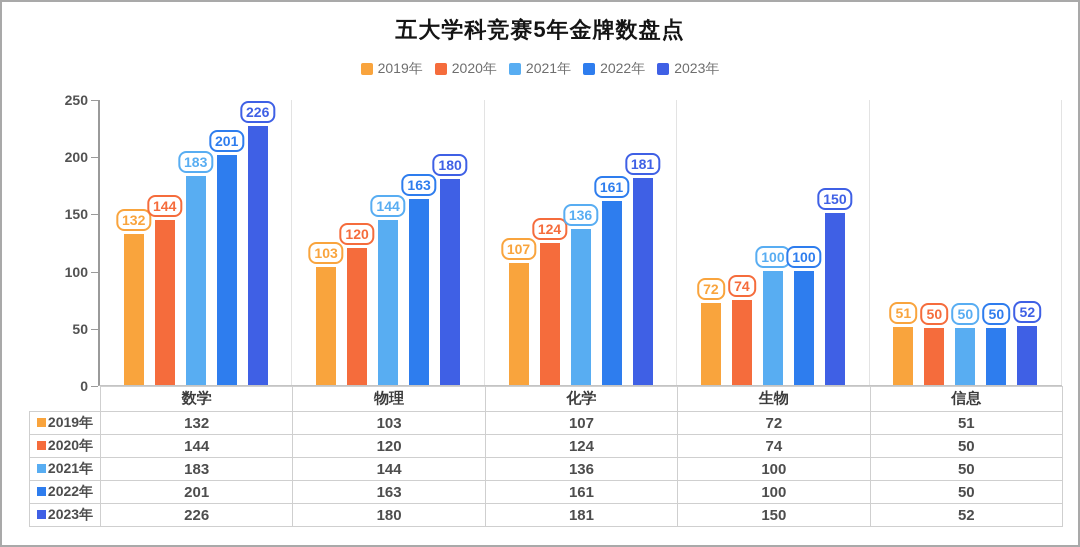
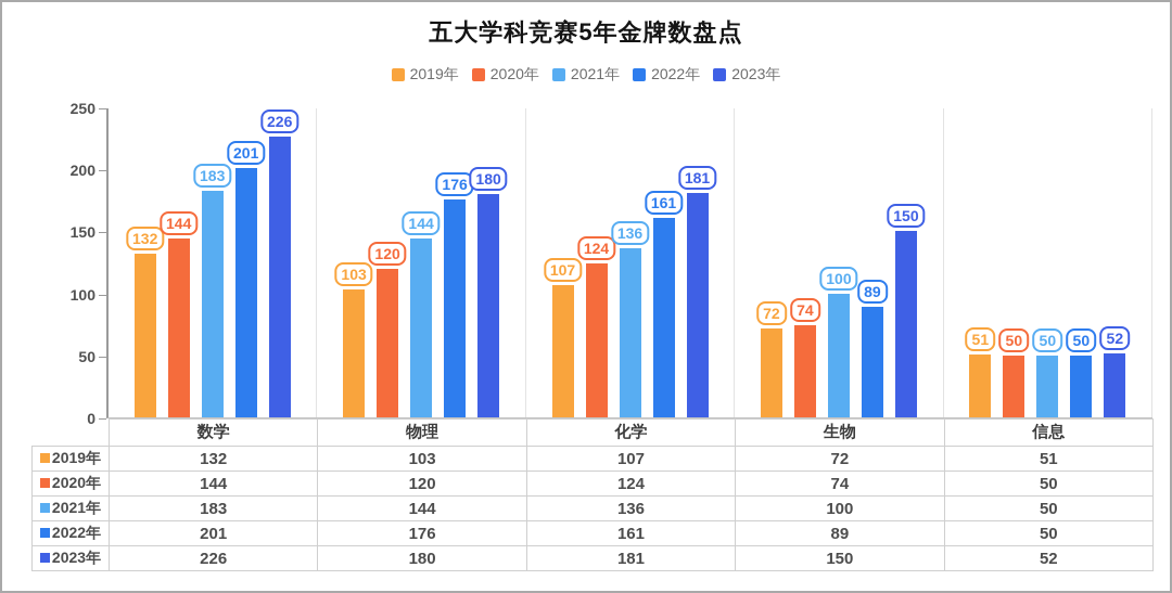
2022年/物理: 163 -> 176
2022年/生物: 100 -> 89
